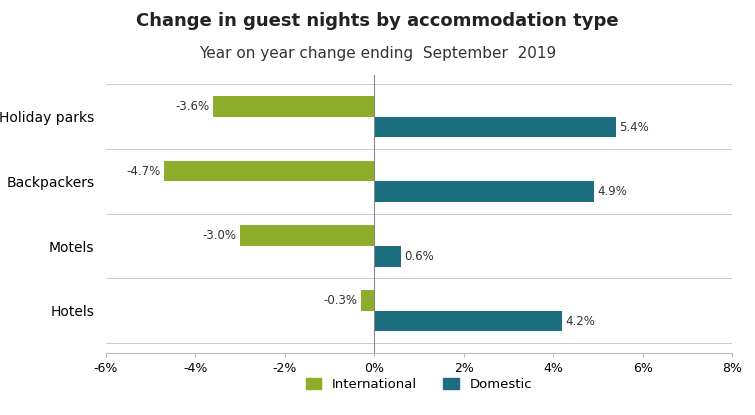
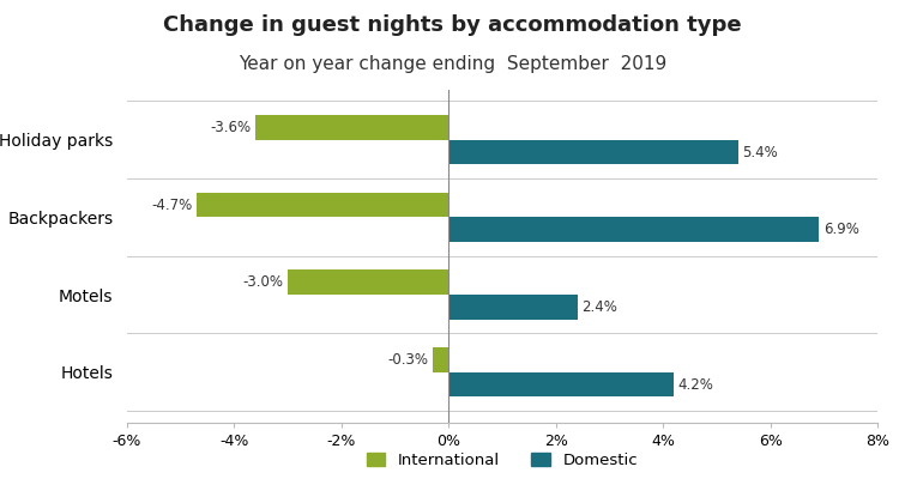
Domestic/Backpackers: 4.9% -> 6.9%
Domestic/Motels: 0.6% -> 2.4%
